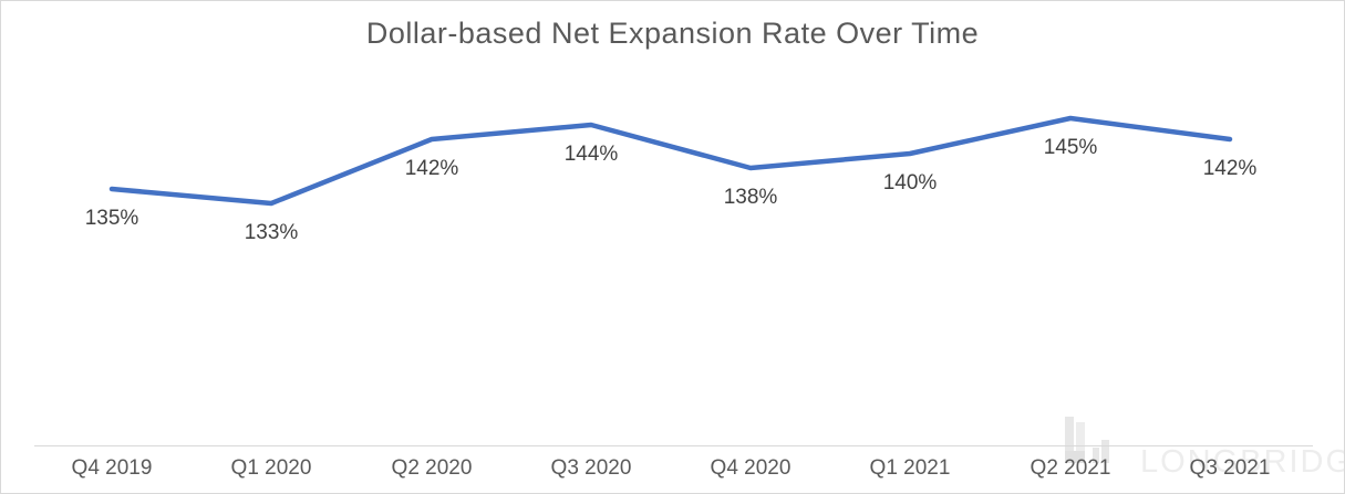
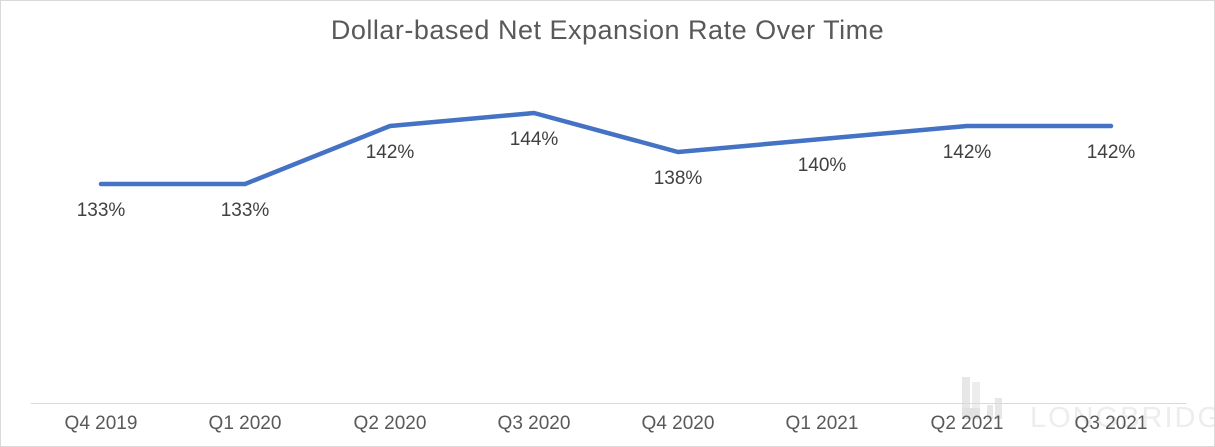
Q4 2019: 135% -> 133%
Q2 2021: 145% -> 142%
